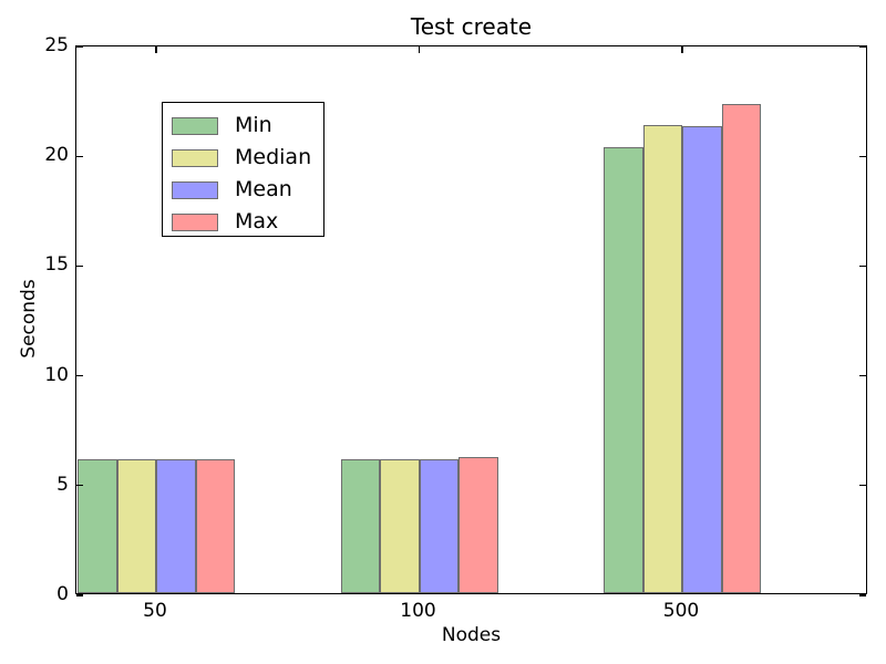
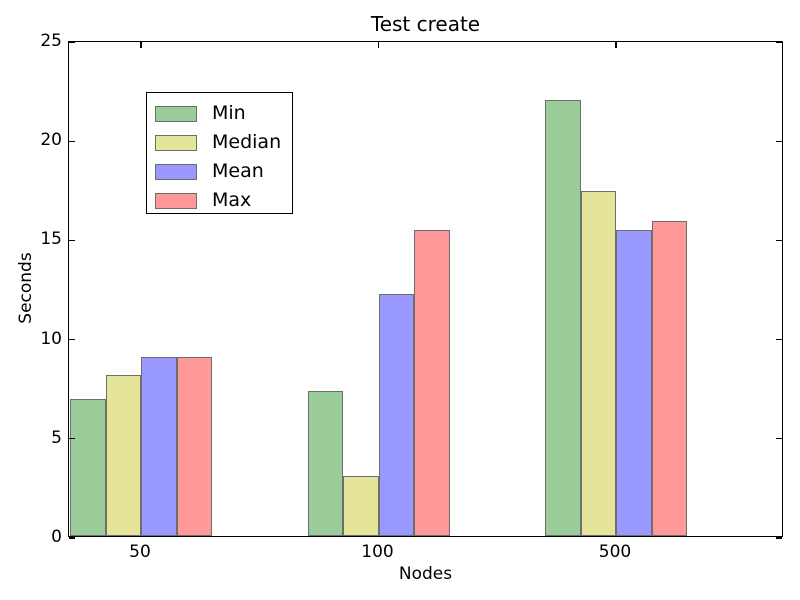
Min/50: 6.1 -> 6.9
Median/50: 6.1 -> 8.1
Mean/50: 6.1 -> 9.0
Max/50: 6.1 -> 9.0
Min/100: 6.1 -> 7.3
Median/100: 6.1 -> 3.0
Mean/100: 6.1 -> 12.2
Max/100: 6.2 -> 15.4
Min/500: 20.3 -> 22.0
Median/500: 21.3 -> 17.4
Mean/500: 21.2 -> 15.4
Max/500: 22.3 -> 15.9
